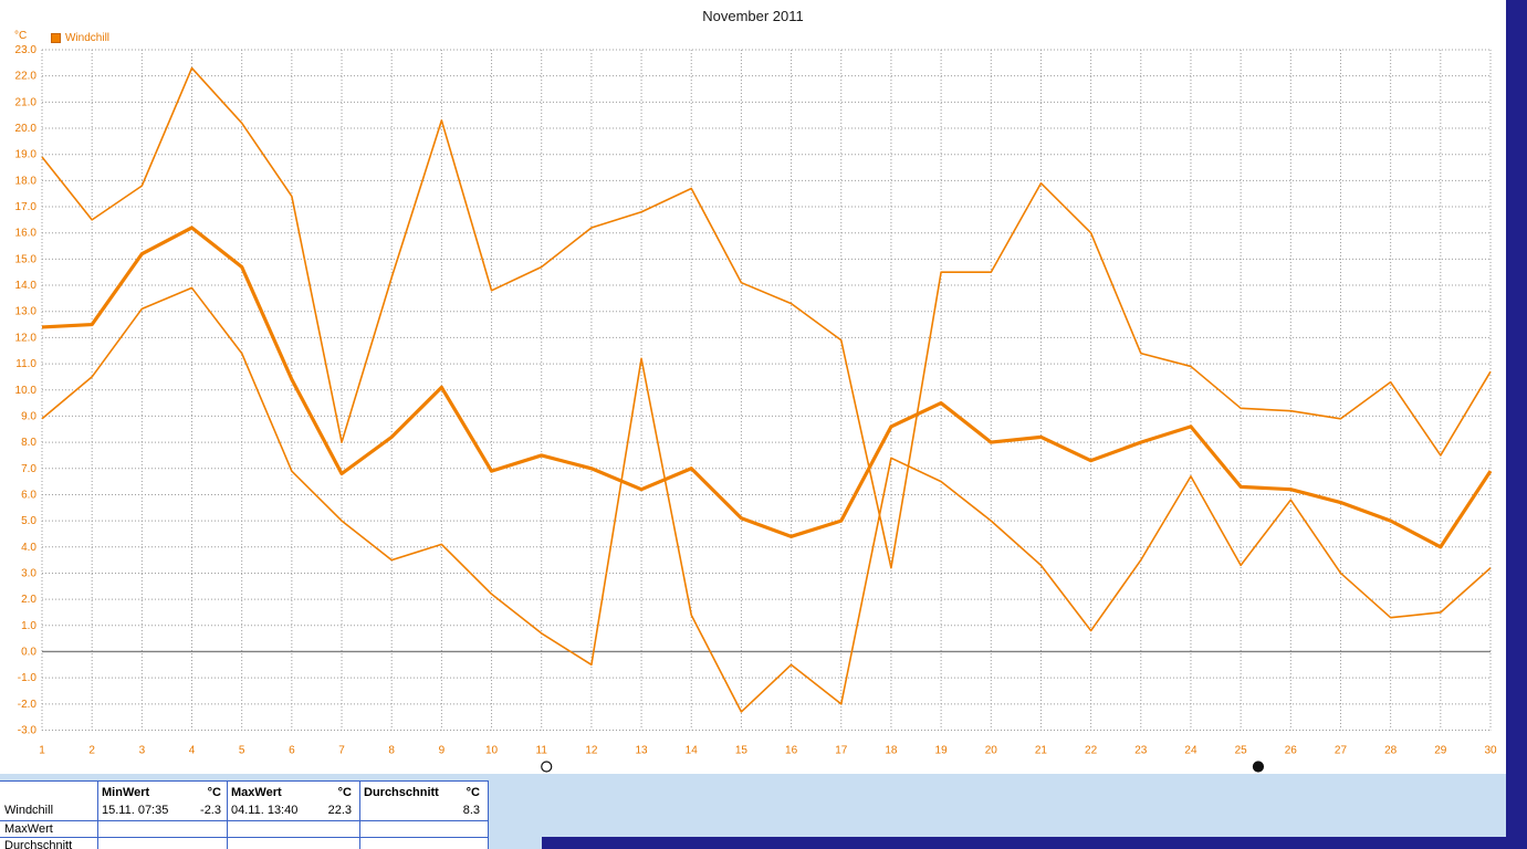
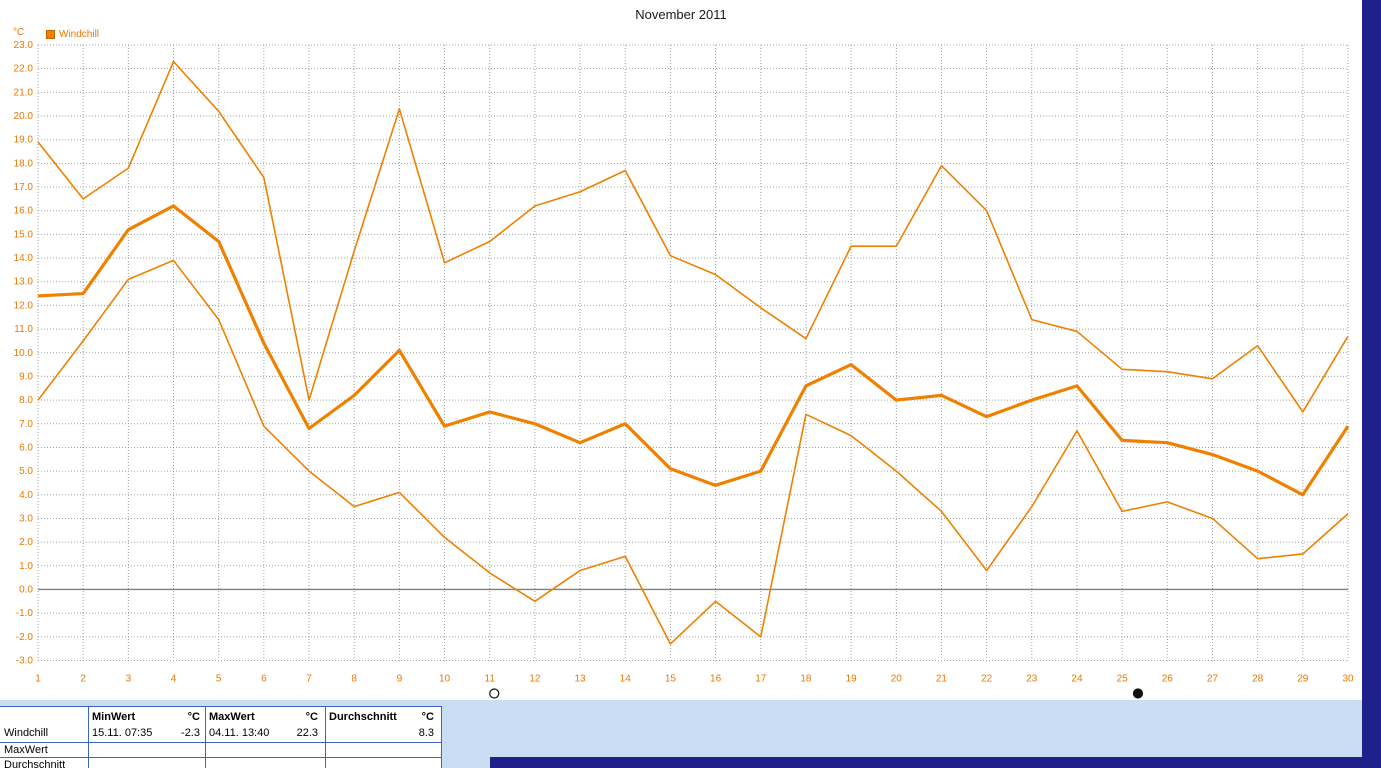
MinWert/1: 8.9 -> 8.0
MinWert/13: 11.2 -> 0.8
MaxWert/18: 3.2 -> 10.6
MinWert/26: 5.8 -> 3.7
